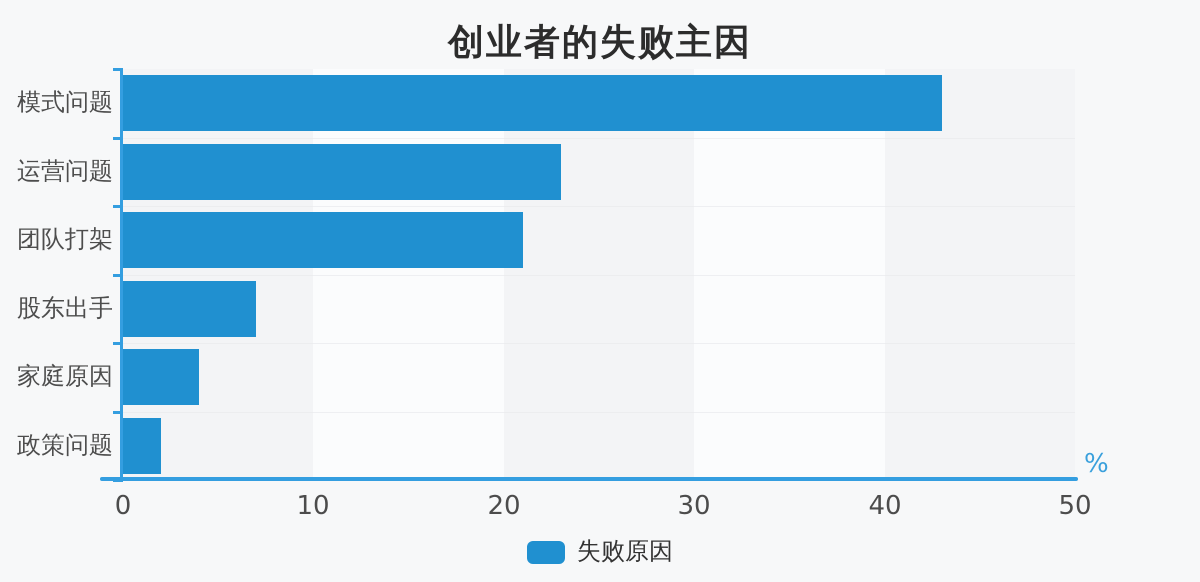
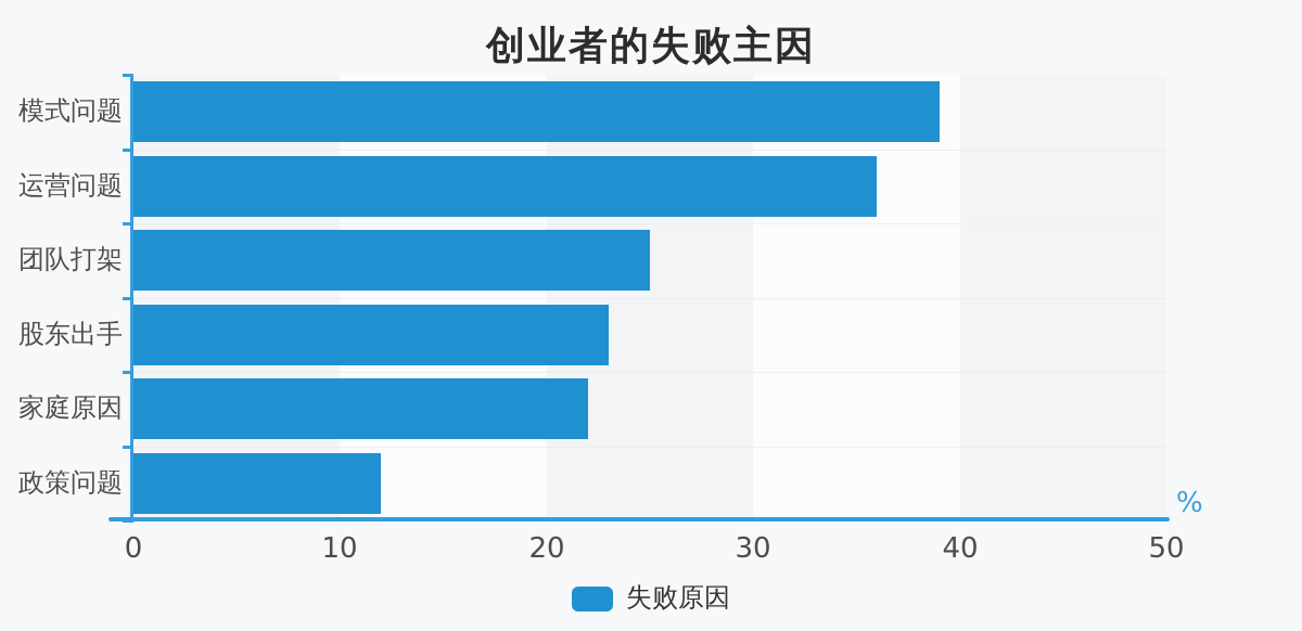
模式问题: 43 -> 39
运营问题: 23 -> 36
团队打架: 21 -> 25
股东出手: 7 -> 23
家庭原因: 4 -> 22
政策问题: 2 -> 12
